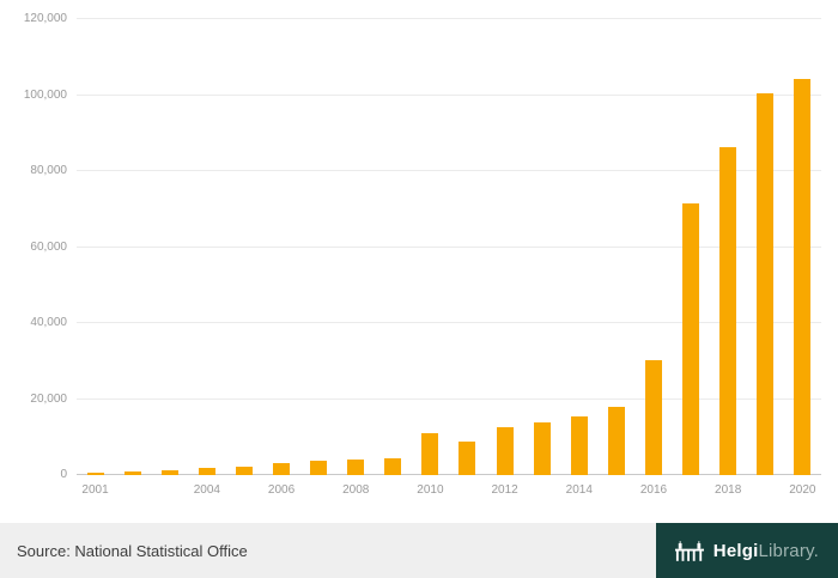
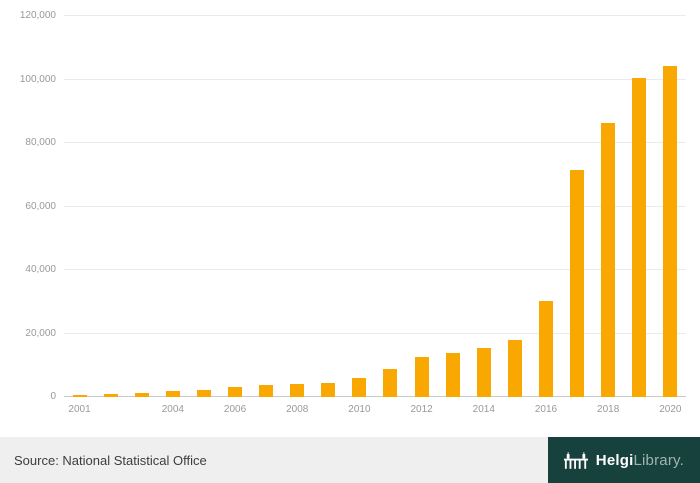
2010: 11000 -> 6000
